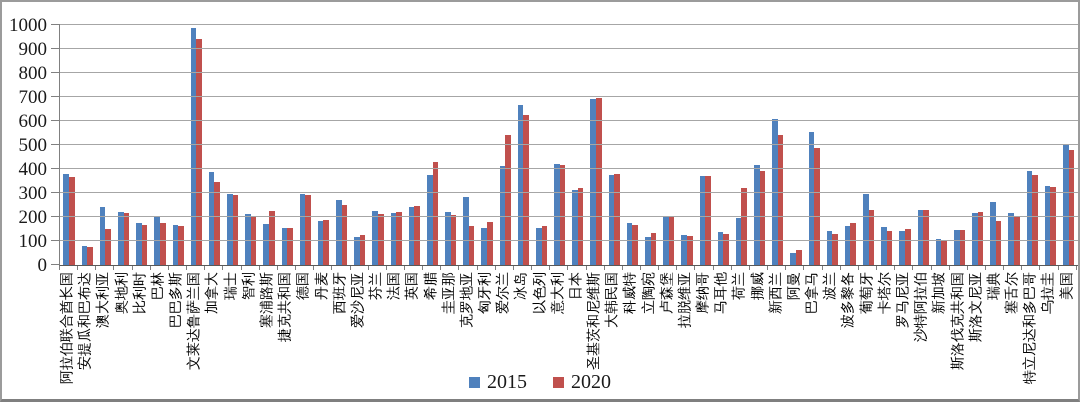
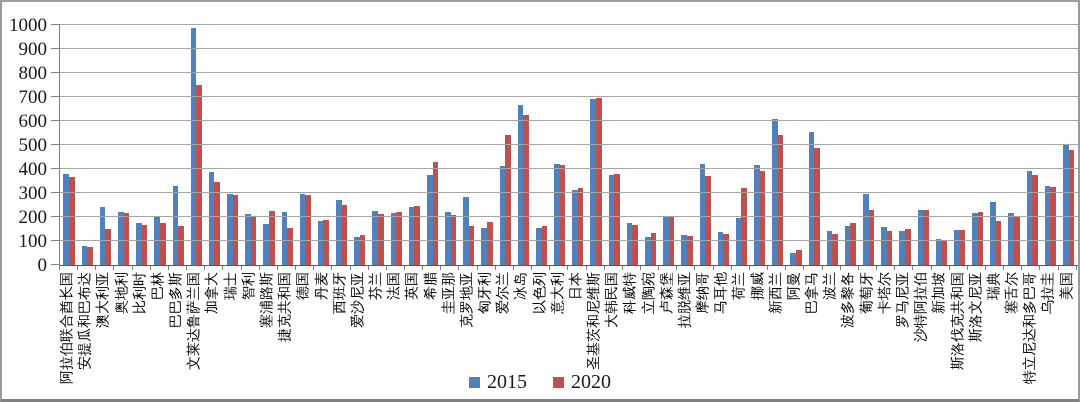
2015/巴巴多斯: 160 -> 330
2020/文莱达鲁萨兰国: 940 -> 750
2015/捷克共和国: 160 -> 220
2015/摩纳哥: 370 -> 420
